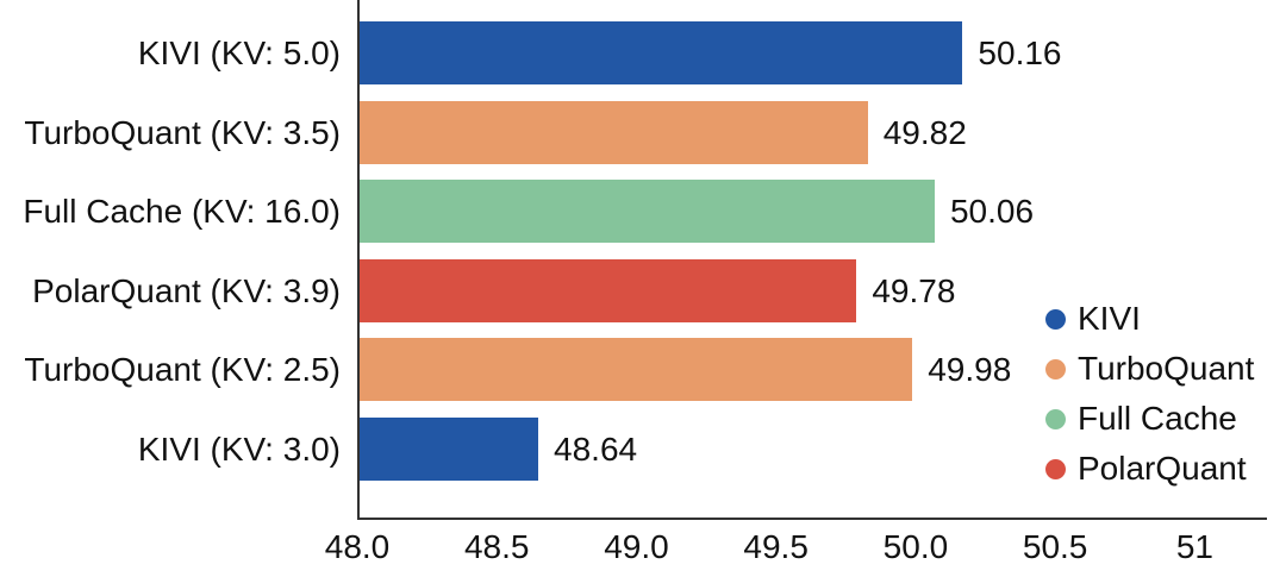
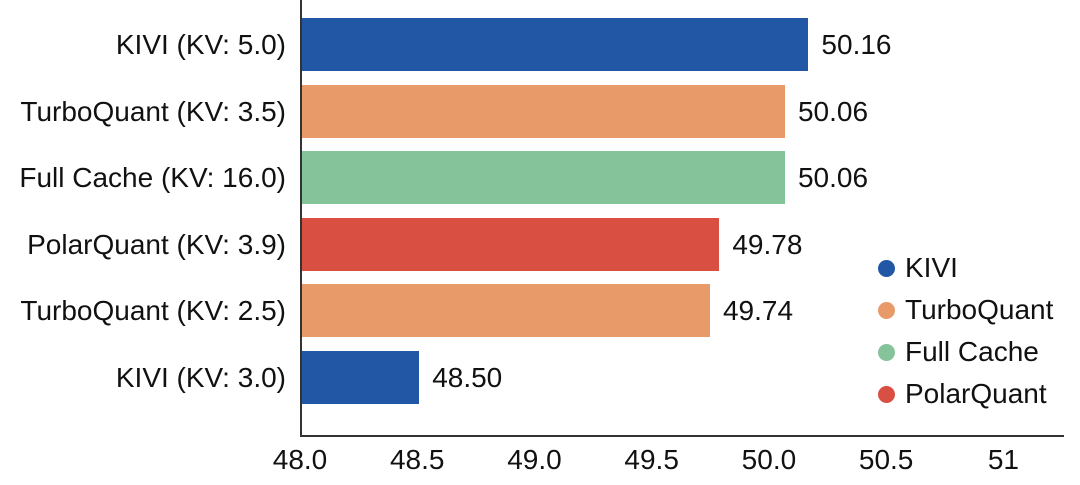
TurboQuant (KV: 3.5): 49.82 -> 50.06
TurboQuant (KV: 2.5): 49.98 -> 49.74
KIVI (KV: 3.0): 48.64 -> 48.50
